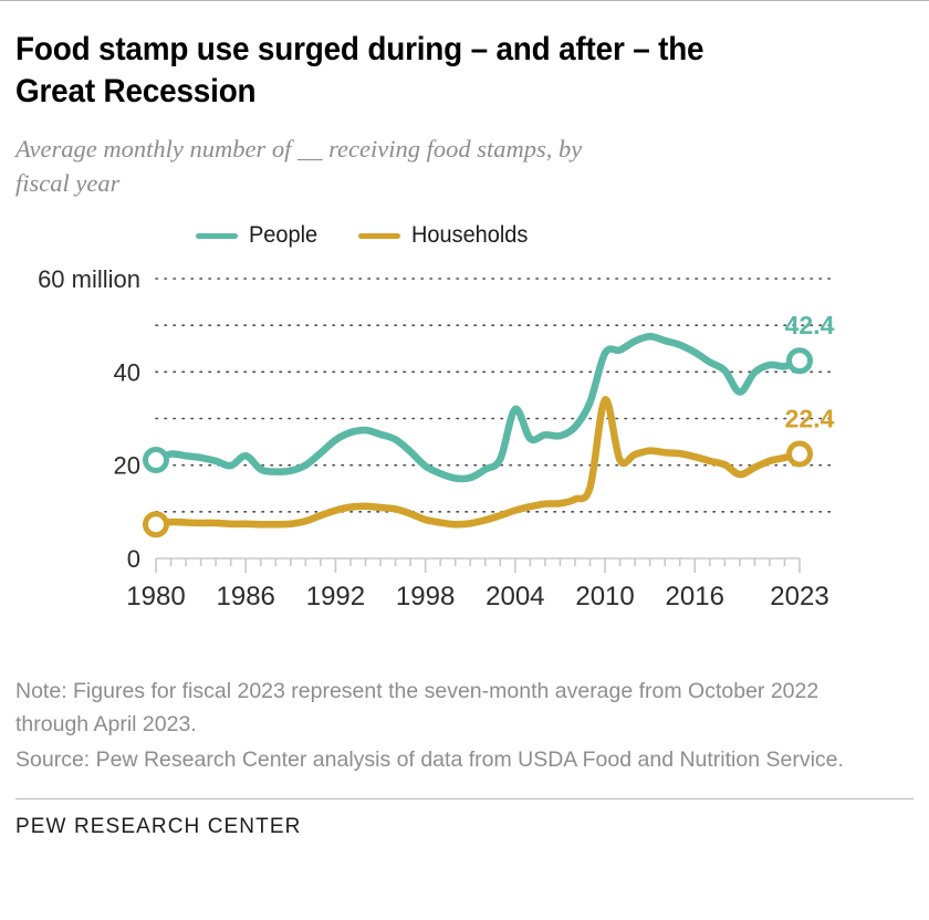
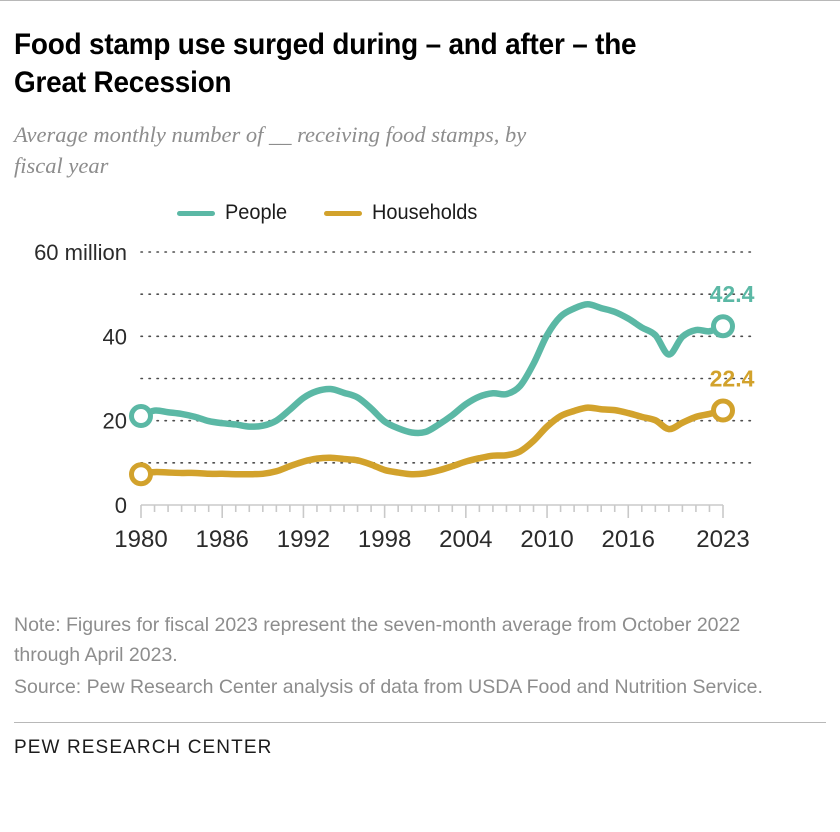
People/1986: 22 -> 19
People/2004: 32 -> 24
People/2010: 44 -> 40
Households/2010: 34 -> 19
